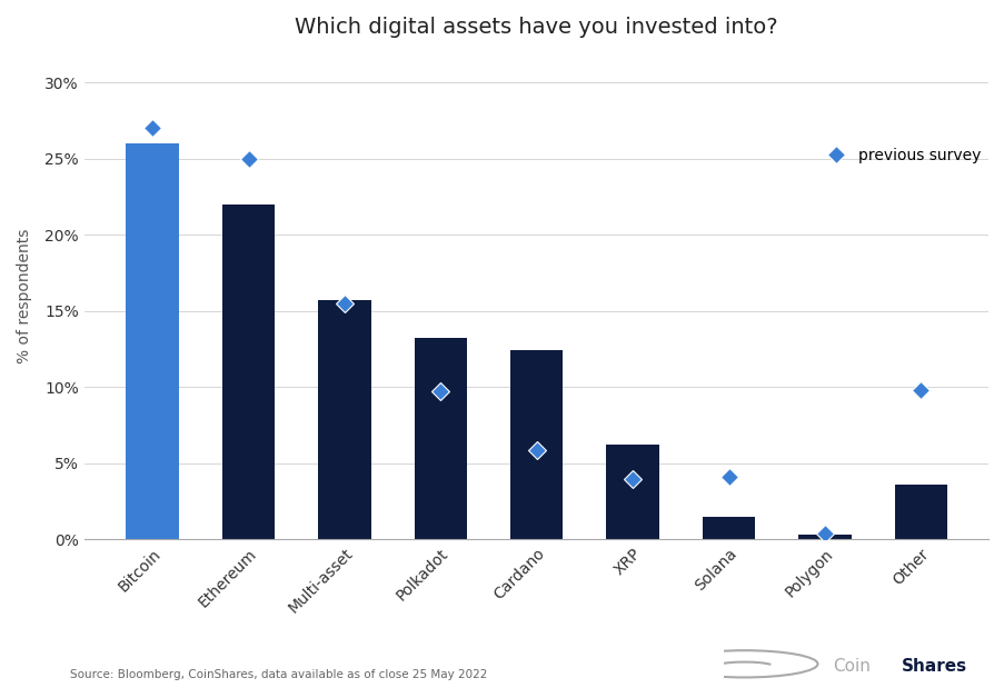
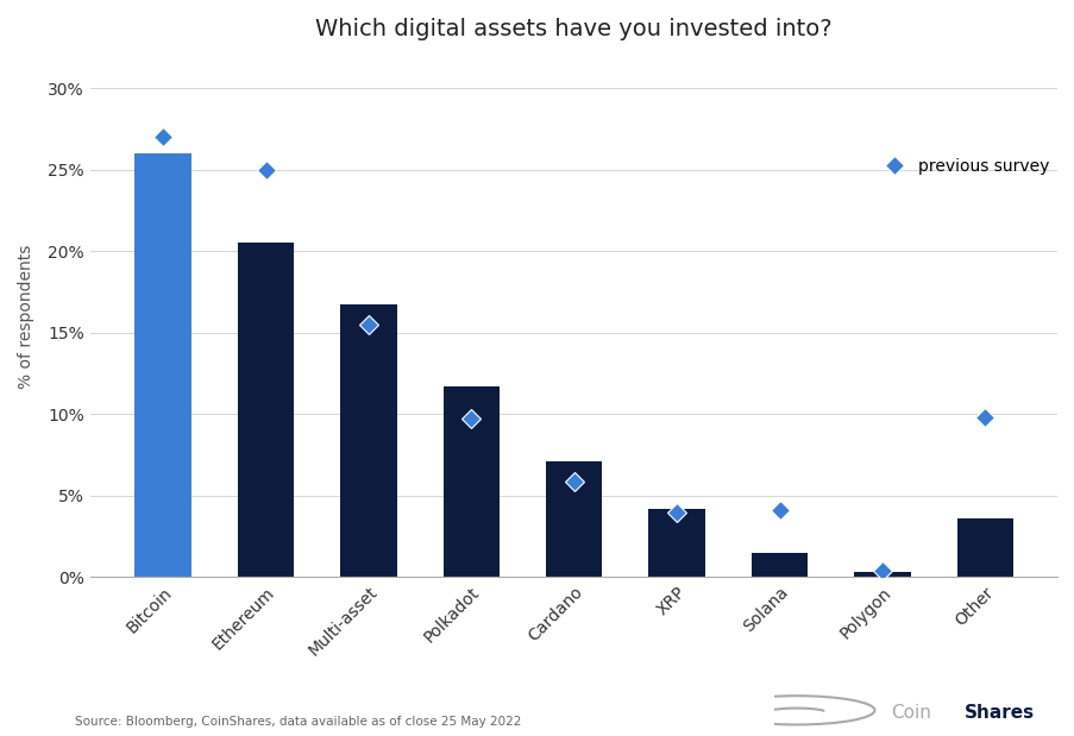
Ethereum: 22.0% -> 20.5%
Multi-asset: 15.7% -> 16.7%
Polkadot: 13.2% -> 11.7%
Cardano: 12.4% -> 7.1%
XRP: 6.2% -> 4.2%
